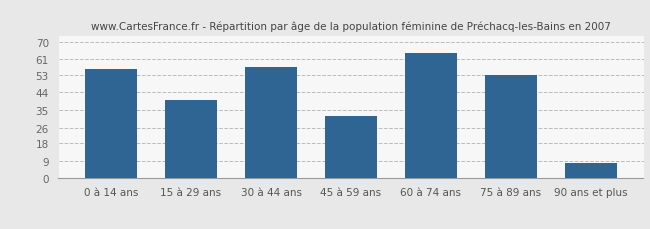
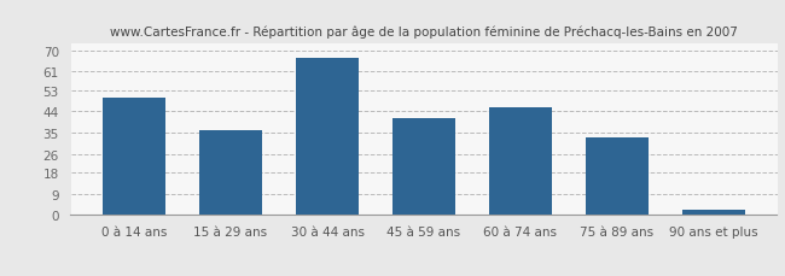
0 à 14 ans: 56 -> 50
15 à 29 ans: 40 -> 36
30 à 44 ans: 57 -> 67
45 à 59 ans: 32 -> 41
60 à 74 ans: 64 -> 46
75 à 89 ans: 53 -> 33
90 ans et plus: 8 -> 2
